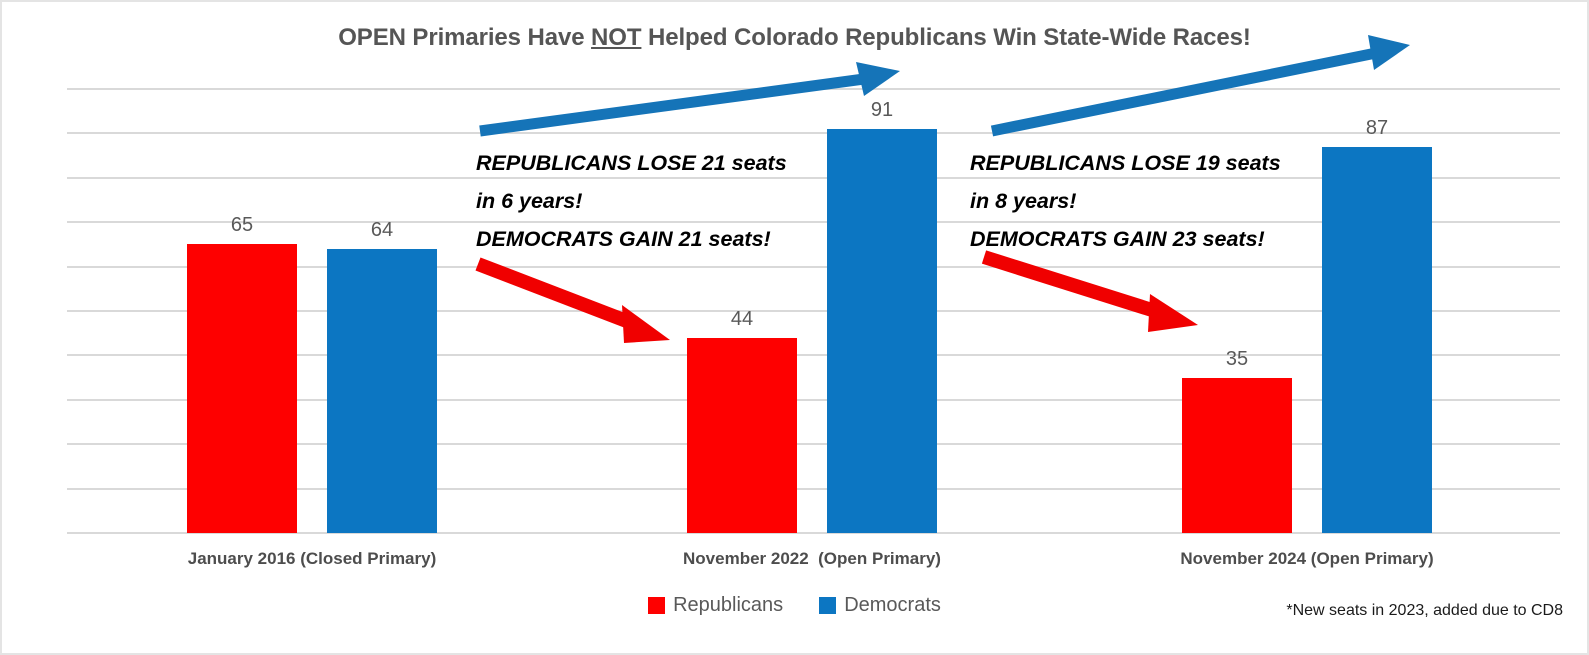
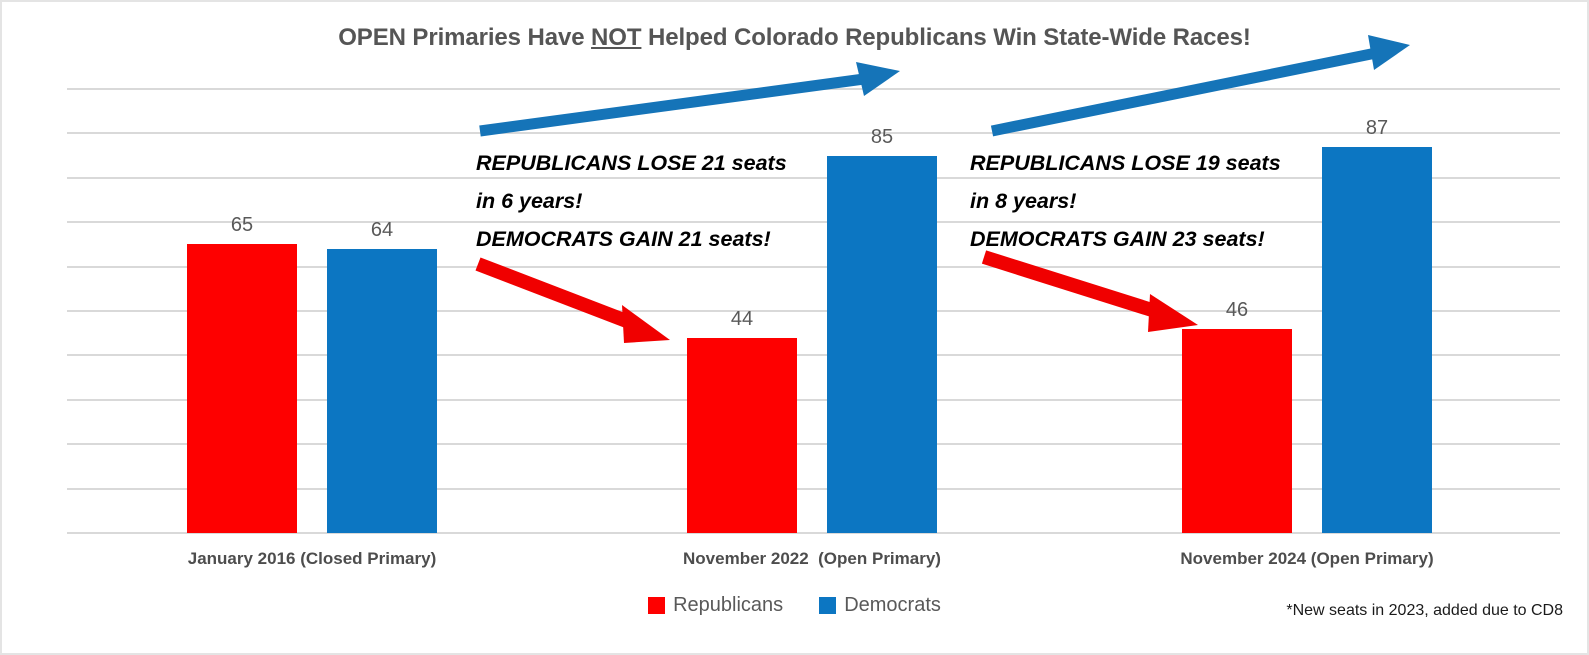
Democrats/November 2022 (Open Primary): 91 -> 85
Republicans/November 2024 (Open Primary): 35 -> 46
